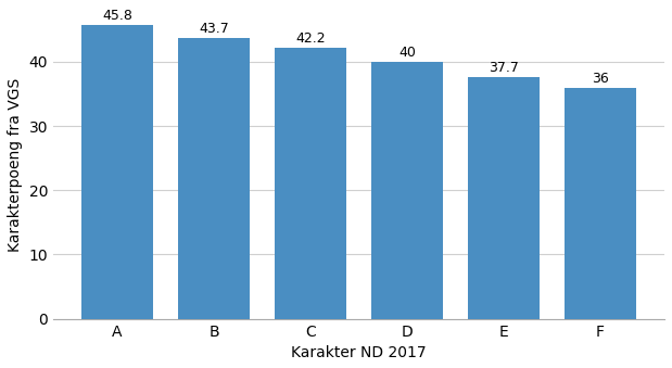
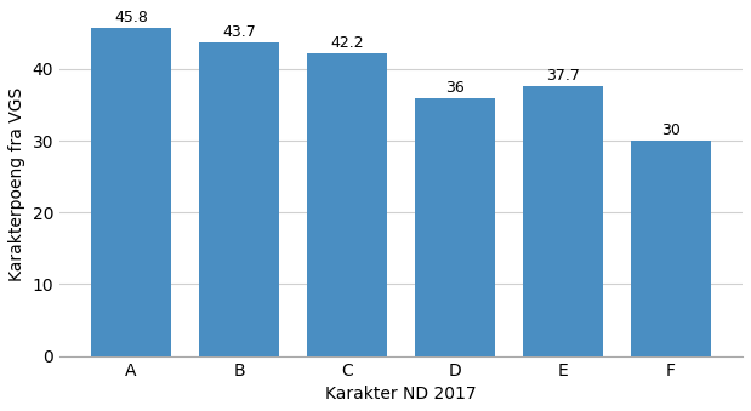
D: 40 -> 36
F: 36 -> 30
